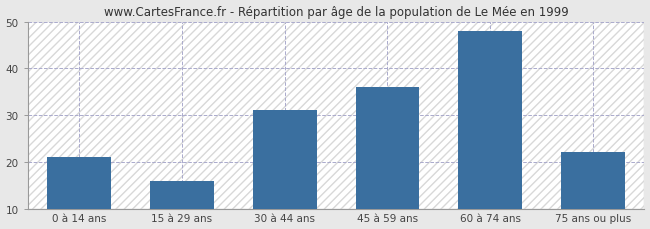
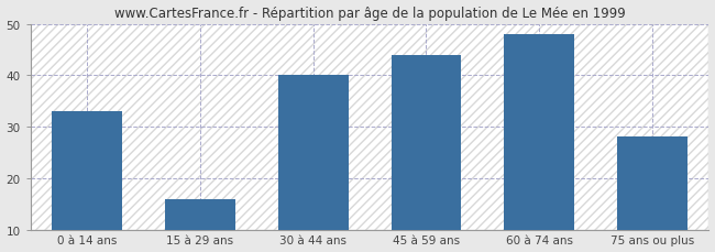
0 à 14 ans: 21 -> 33
30 à 44 ans: 31 -> 40
45 à 59 ans: 36 -> 44
75 ans ou plus: 22 -> 28
